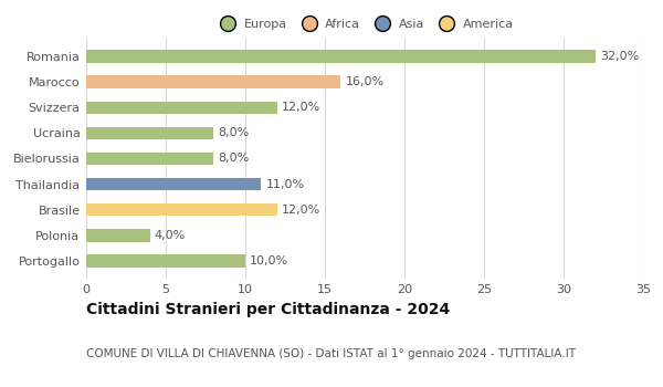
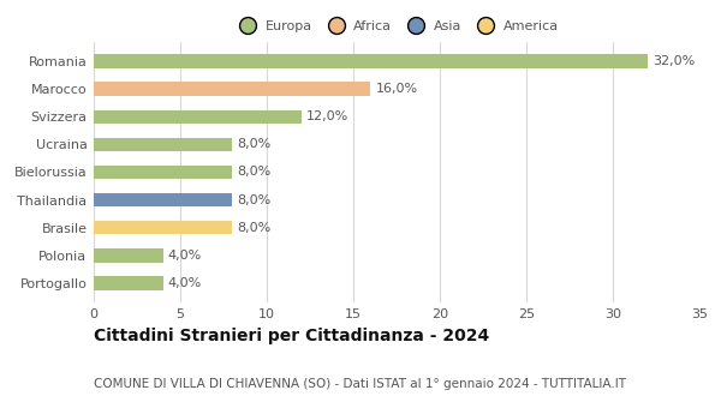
Thailandia: 11,0% -> 8,0%
Brasile: 12,0% -> 8,0%
Portogallo: 10,0% -> 4,0%
